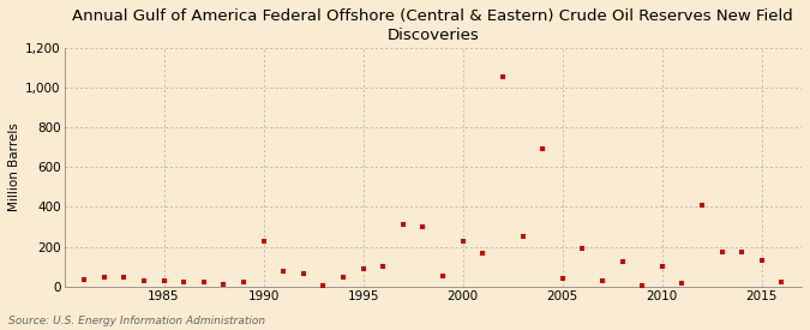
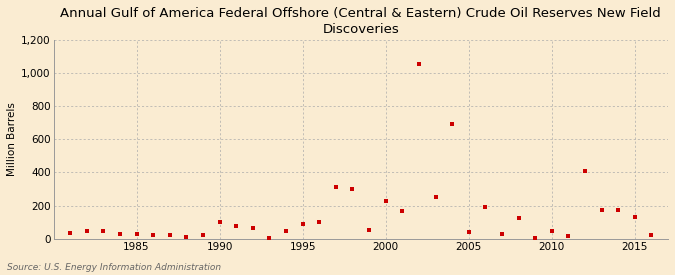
1990: 230 -> 100
2010: 100 -> 40
